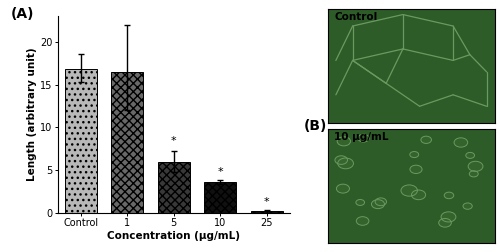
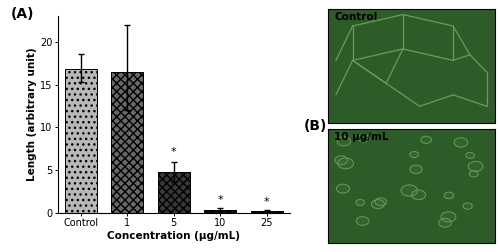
5: 6.0 -> 4.8
10: 3.6 -> 0.3
